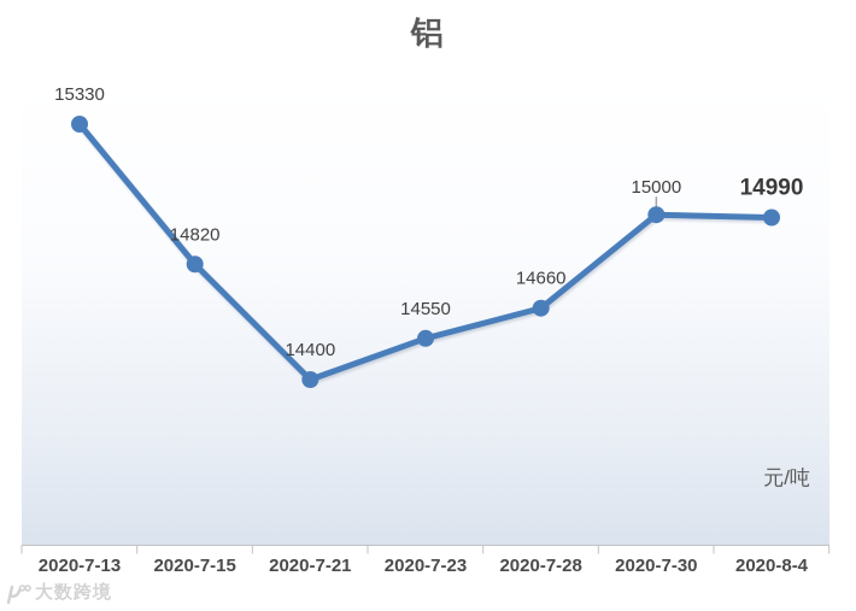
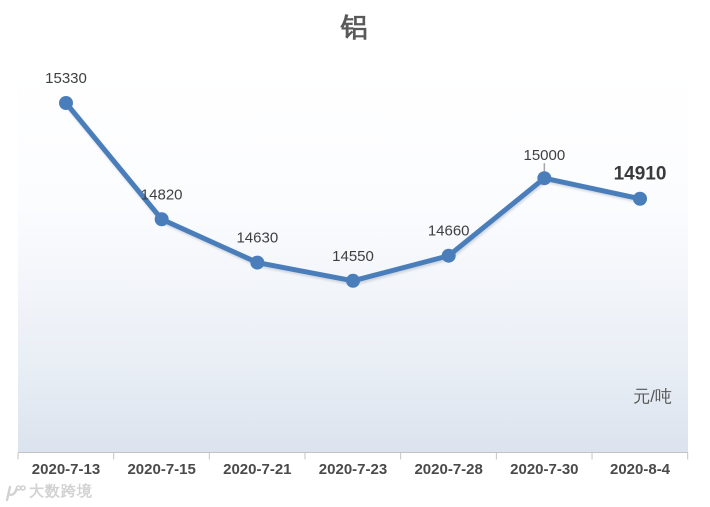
2020-7-21: 14400 -> 14630
2020-8-4: 14990 -> 14910
